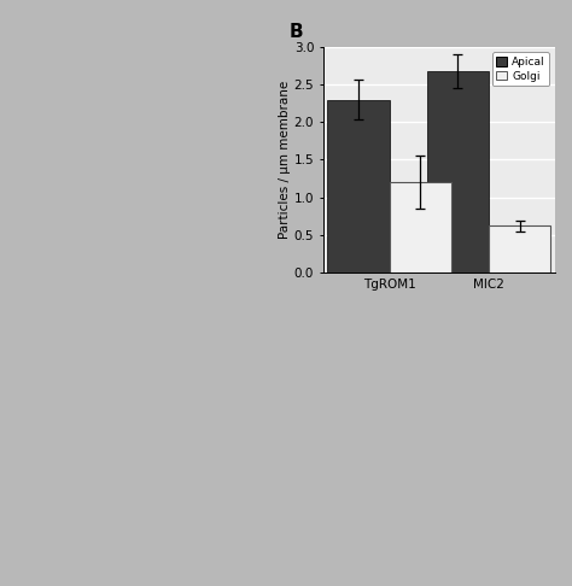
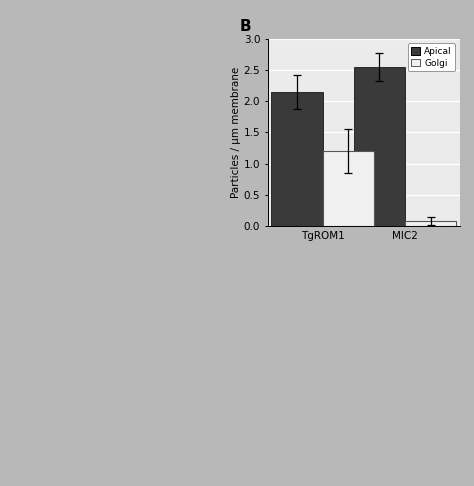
Apical/TgROM1: 2.30 -> 2.15
Apical/MIC2: 2.68 -> 2.55
Golgi/MIC2: 0.62 -> 0.08
